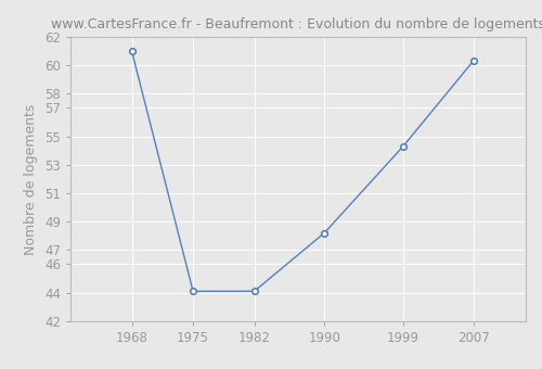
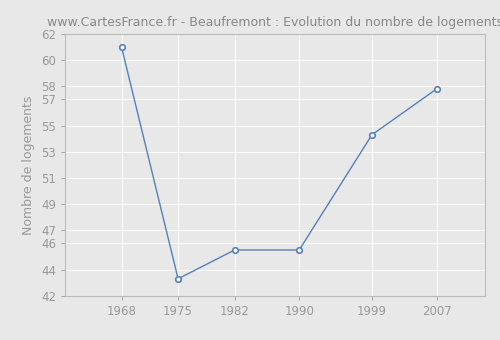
1975: 44.1 -> 43.3
1982: 44.1 -> 45.5
1990: 48.2 -> 45.5
2007: 60.3 -> 57.8
